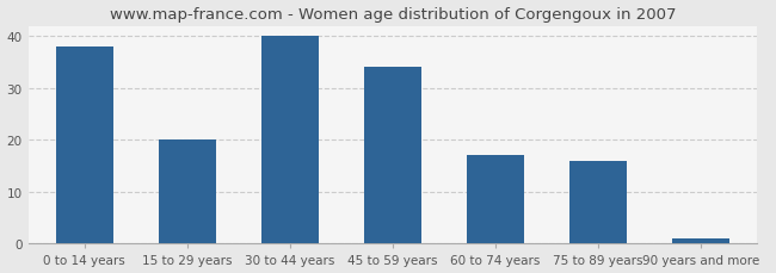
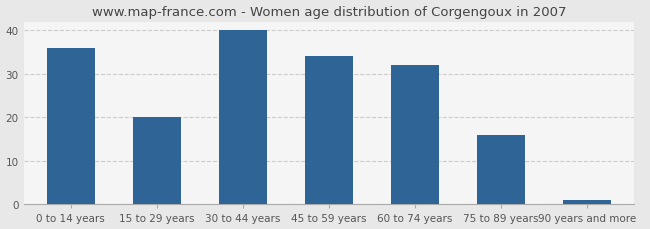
0 to 14 years: 38 -> 36
60 to 74 years: 17 -> 32
